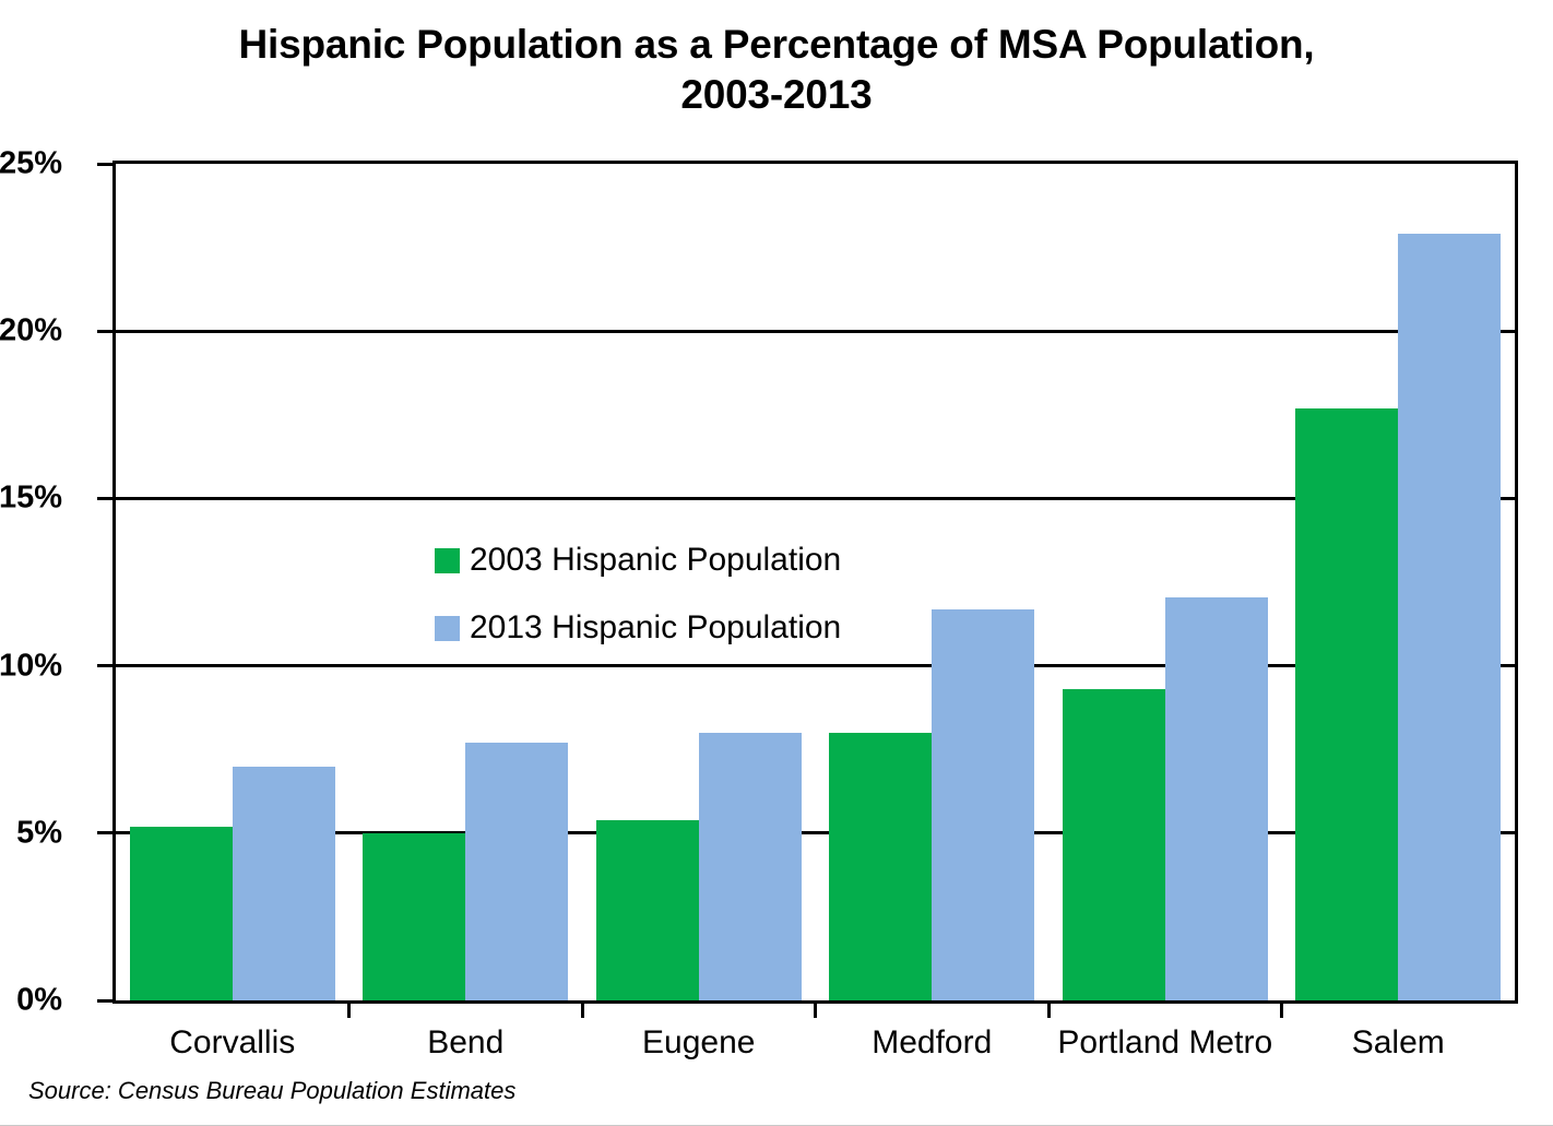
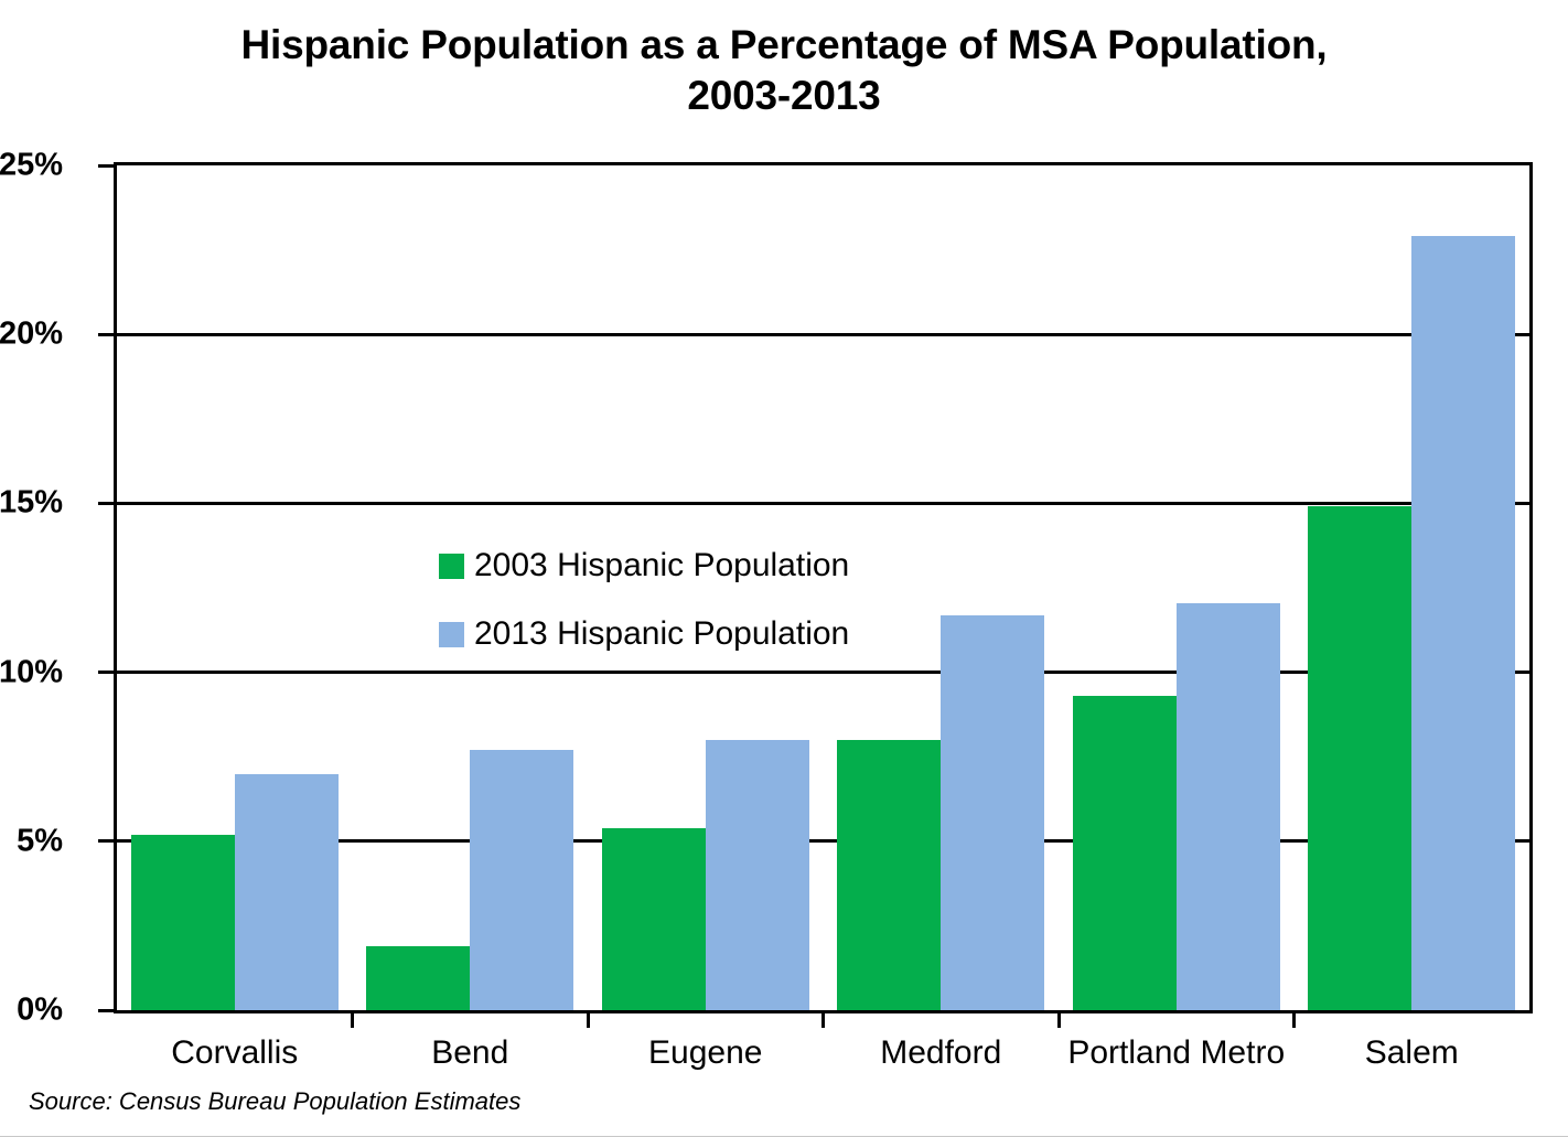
2003 Hispanic Population/Bend: 5.0% -> 1.9%
2003 Hispanic Population/Salem: 17.7% -> 14.9%
